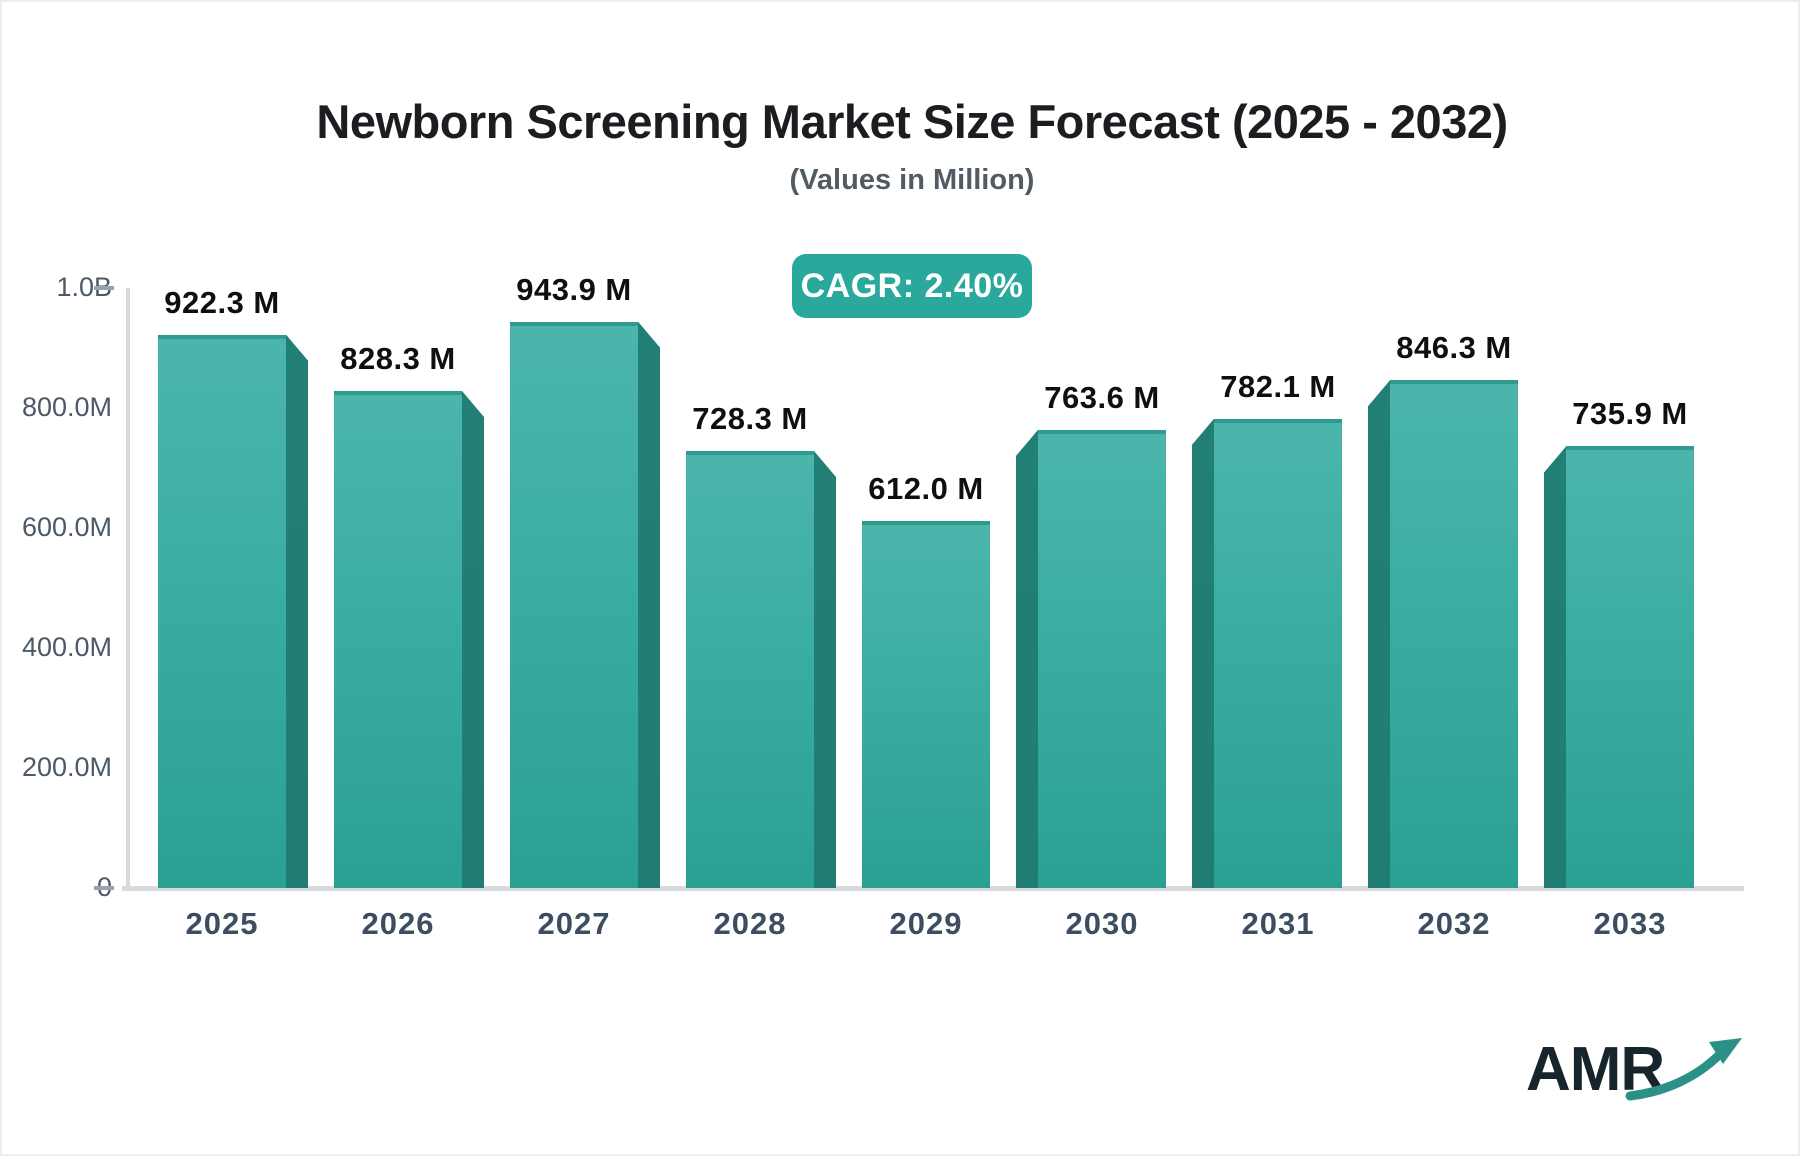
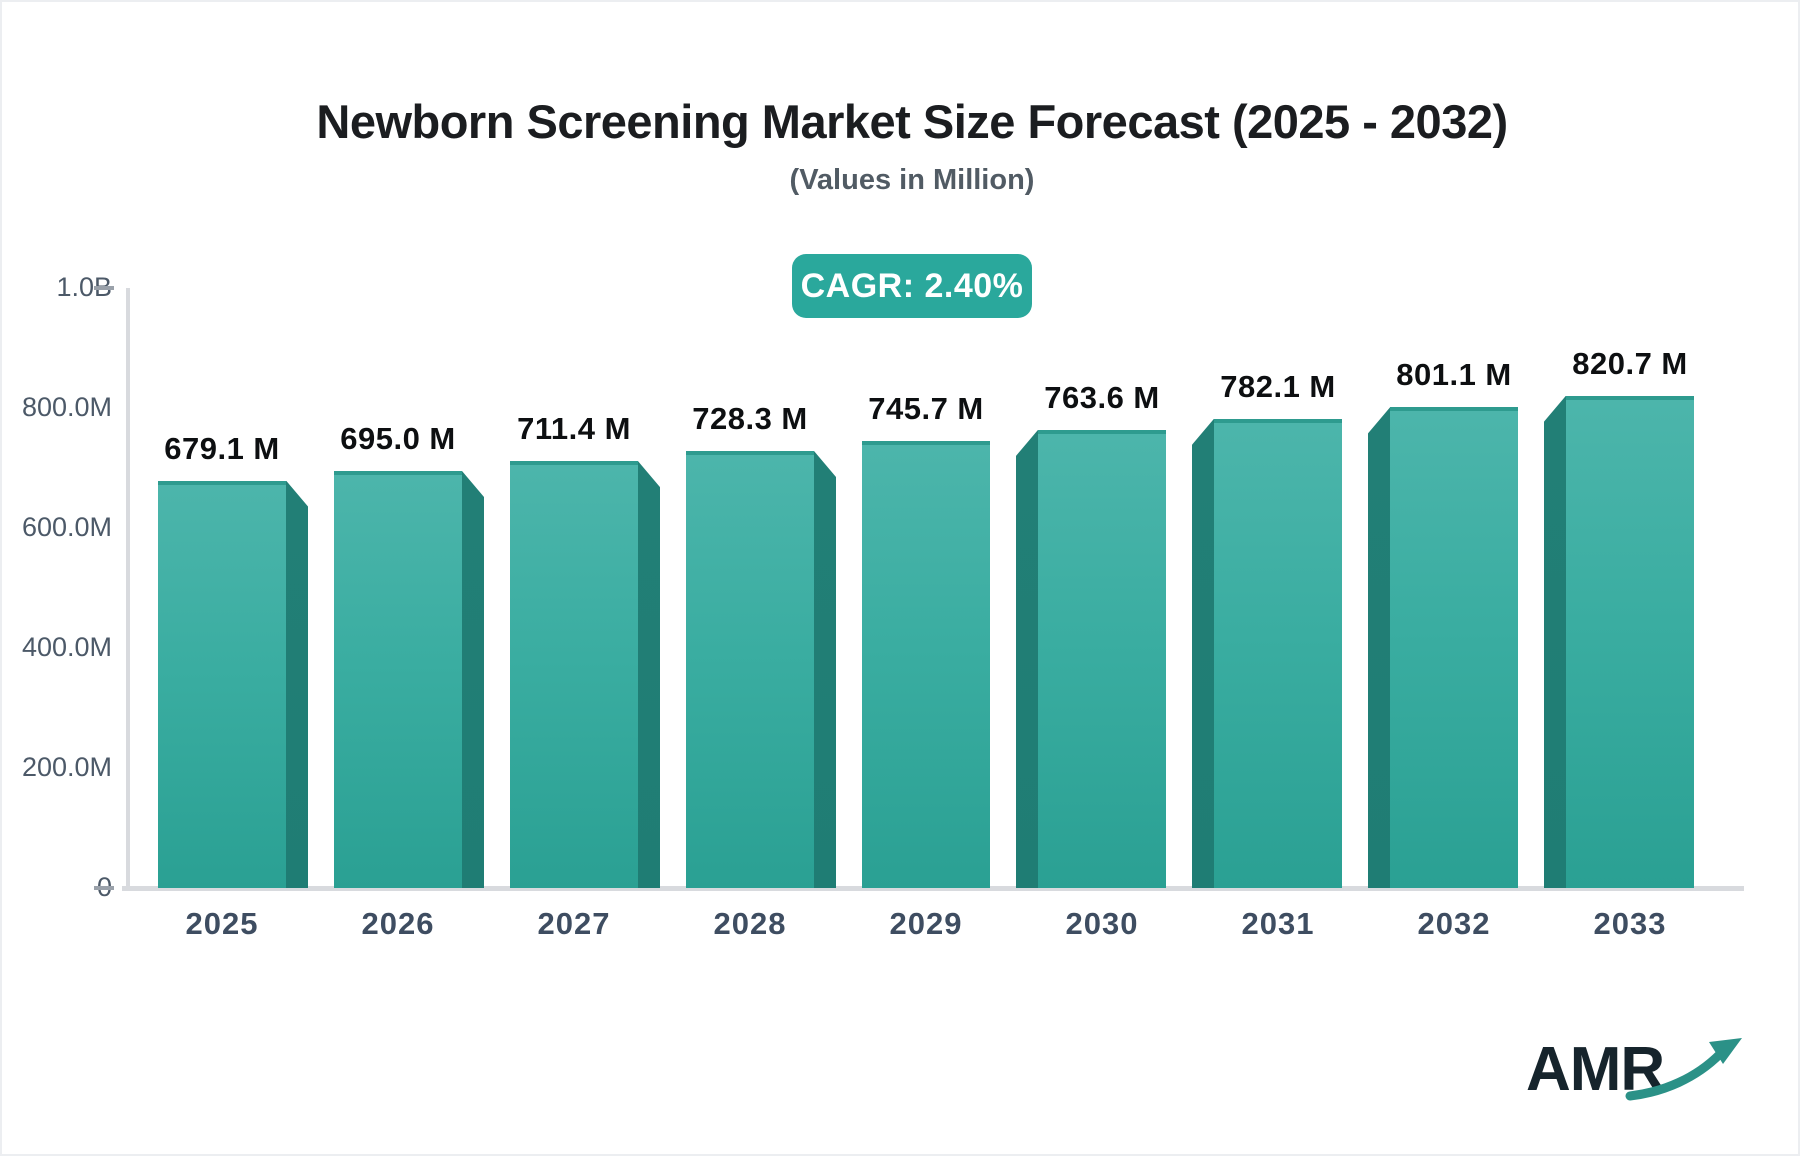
2025: 922.3 -> 679.1
2026: 828.3 -> 695.0
2027: 943.9 -> 711.4
2029: 612.0 -> 745.7
2032: 846.3 -> 801.1
2033: 735.9 -> 820.7
